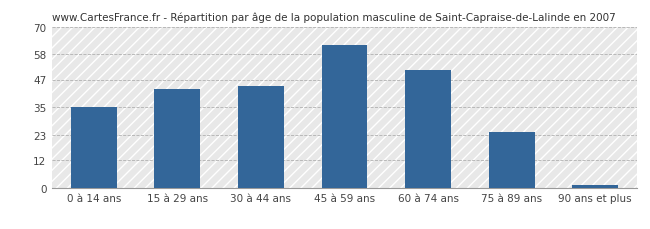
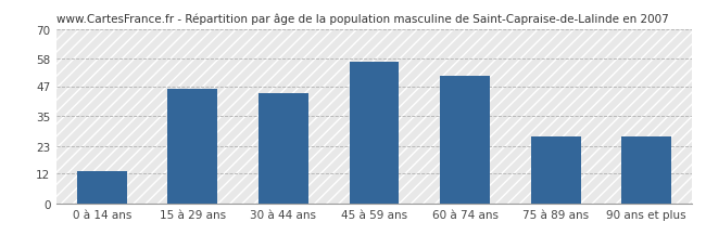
0 à 14 ans: 35 -> 13
15 à 29 ans: 43 -> 46
45 à 59 ans: 62 -> 57
75 à 89 ans: 24 -> 27
90 ans et plus: 1 -> 27
